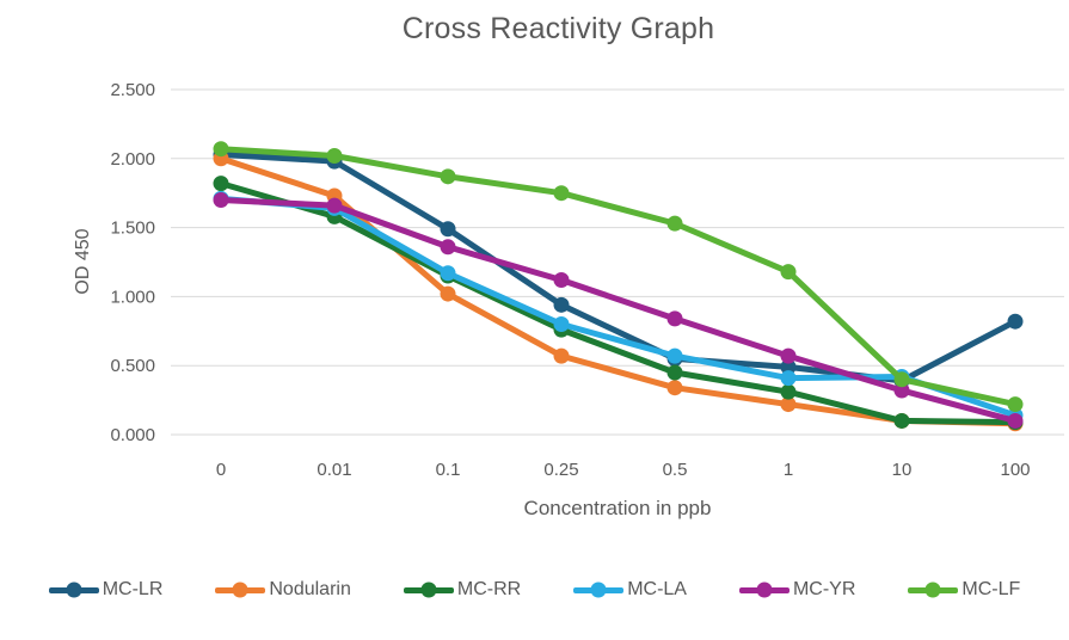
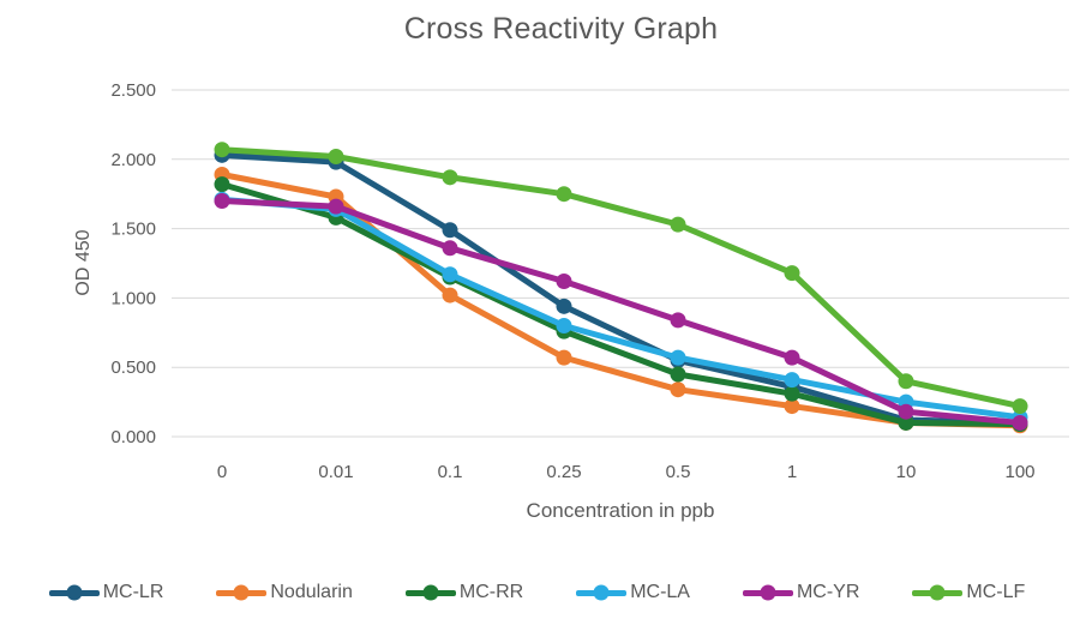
Nodularin/0: 2.00 -> 1.89
MC-LR/1: 0.49 -> 0.36
MC-LR/10: 0.39 -> 0.12
MC-LA/10: 0.42 -> 0.25
MC-YR/10: 0.32 -> 0.18
MC-LR/100: 0.82 -> 0.10
